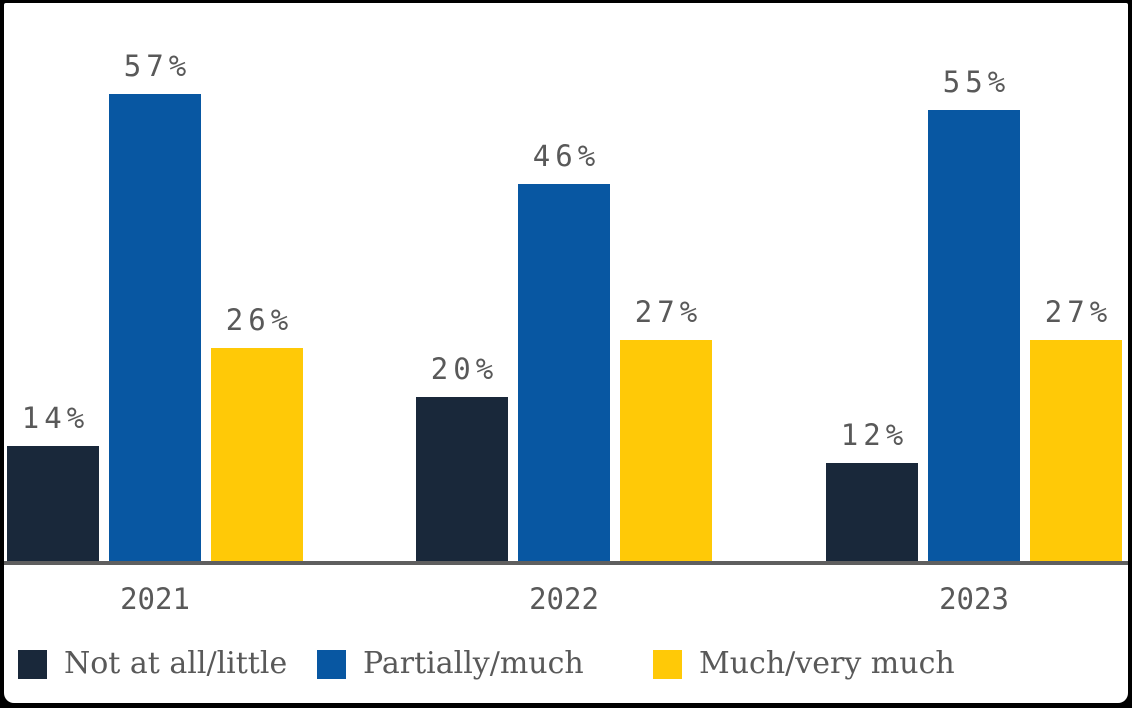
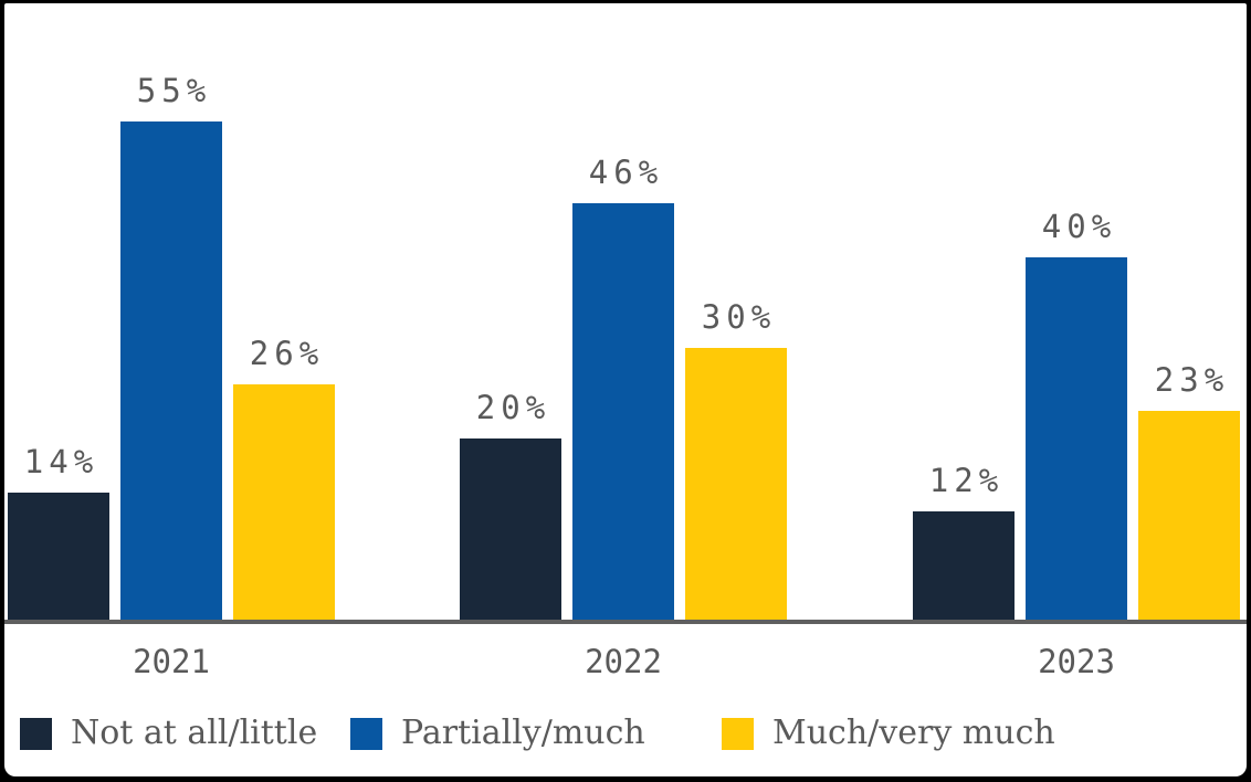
Partially/much/2021: 57% -> 55%
Much/very much/2022: 27% -> 30%
Partially/much/2023: 55% -> 40%
Much/very much/2023: 27% -> 23%
